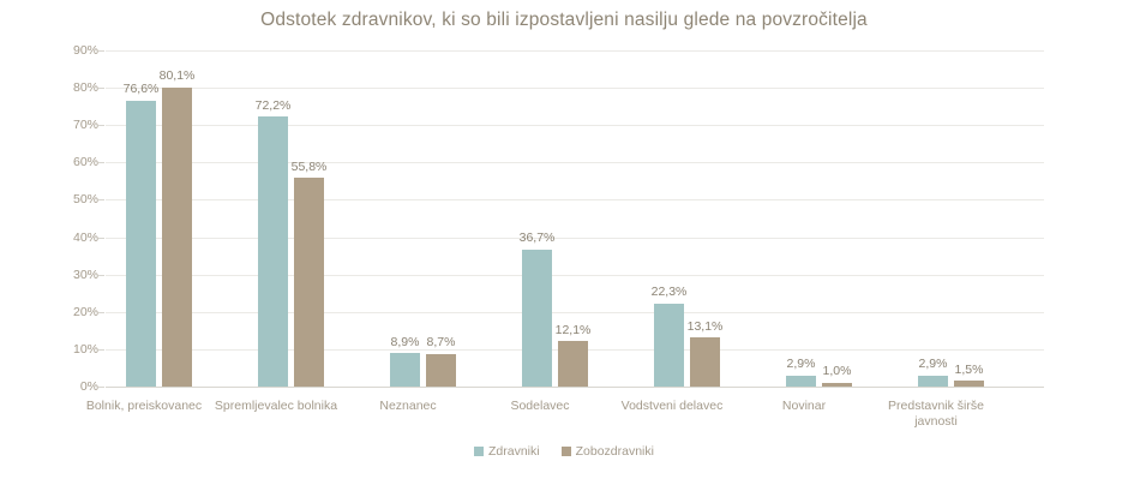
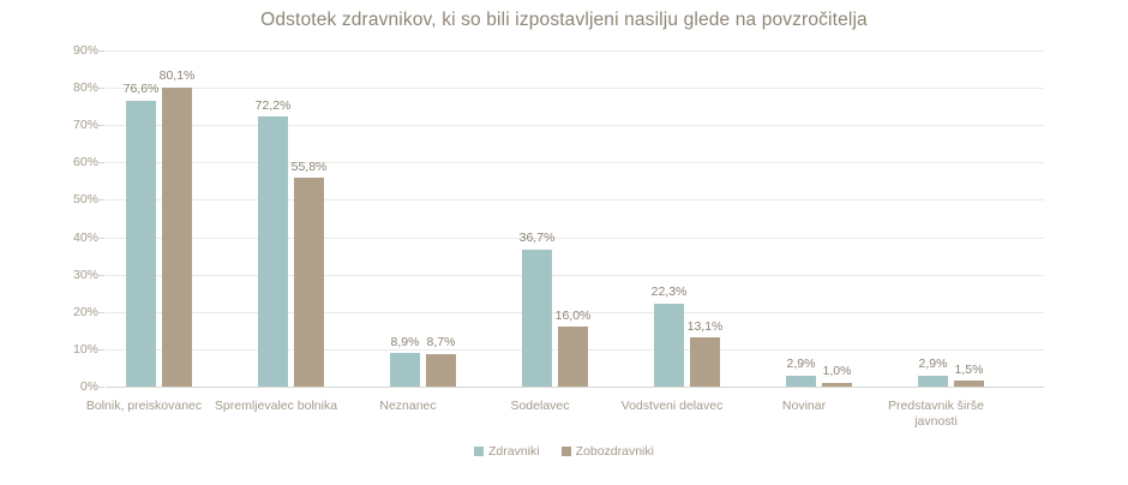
Zobozdravniki/Sodelavec: 12,1% -> 16,0%
